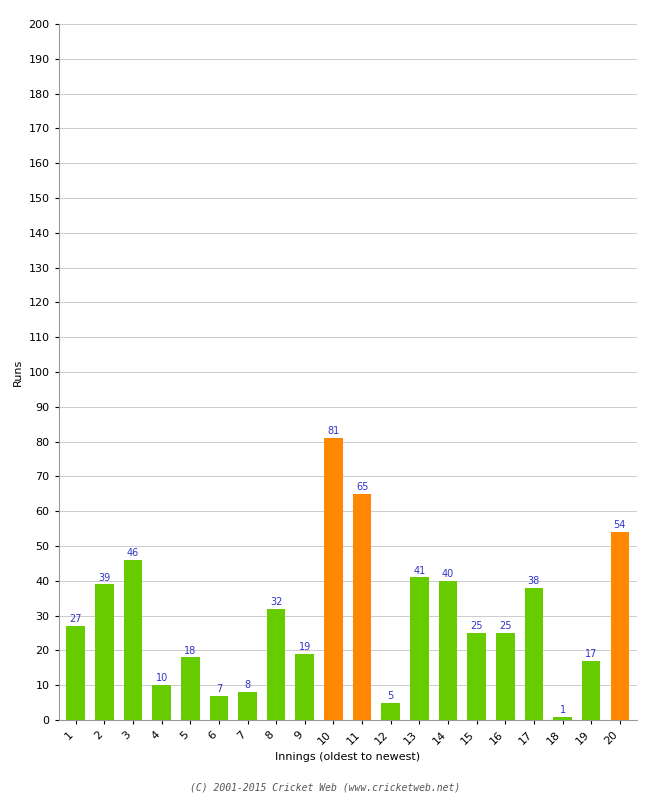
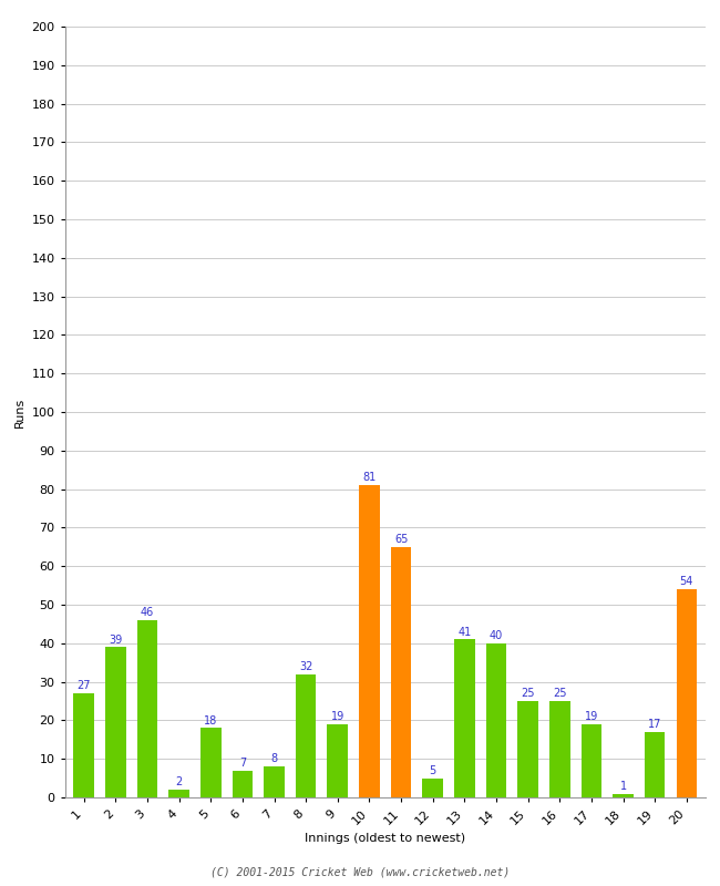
4: 10 -> 2
17: 38 -> 19
